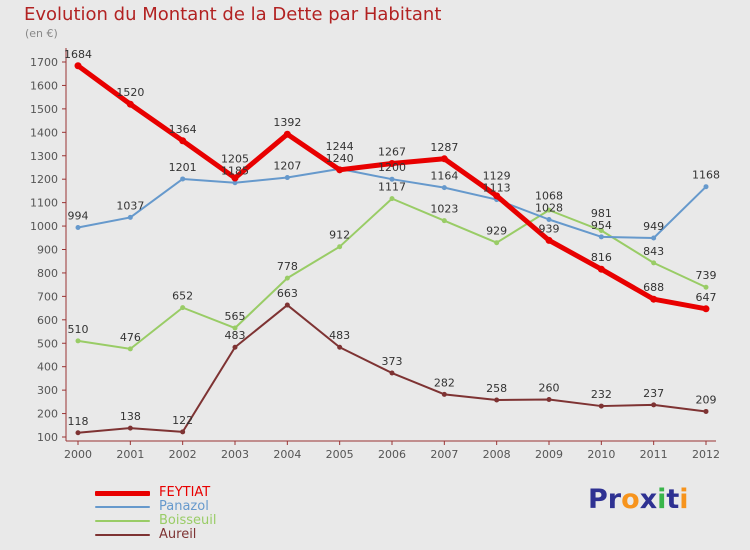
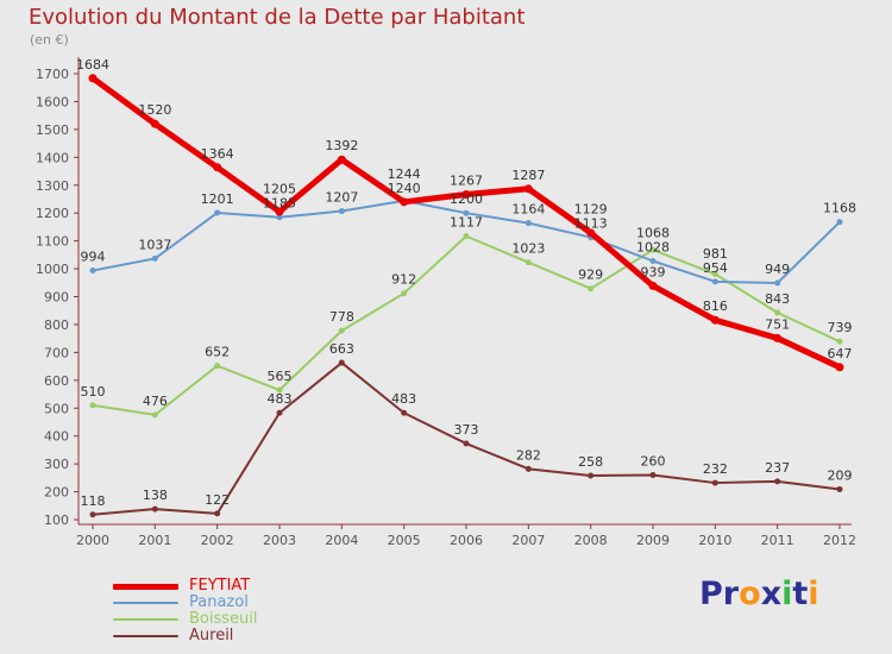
FEYTIAT/2011: 688 -> 751
